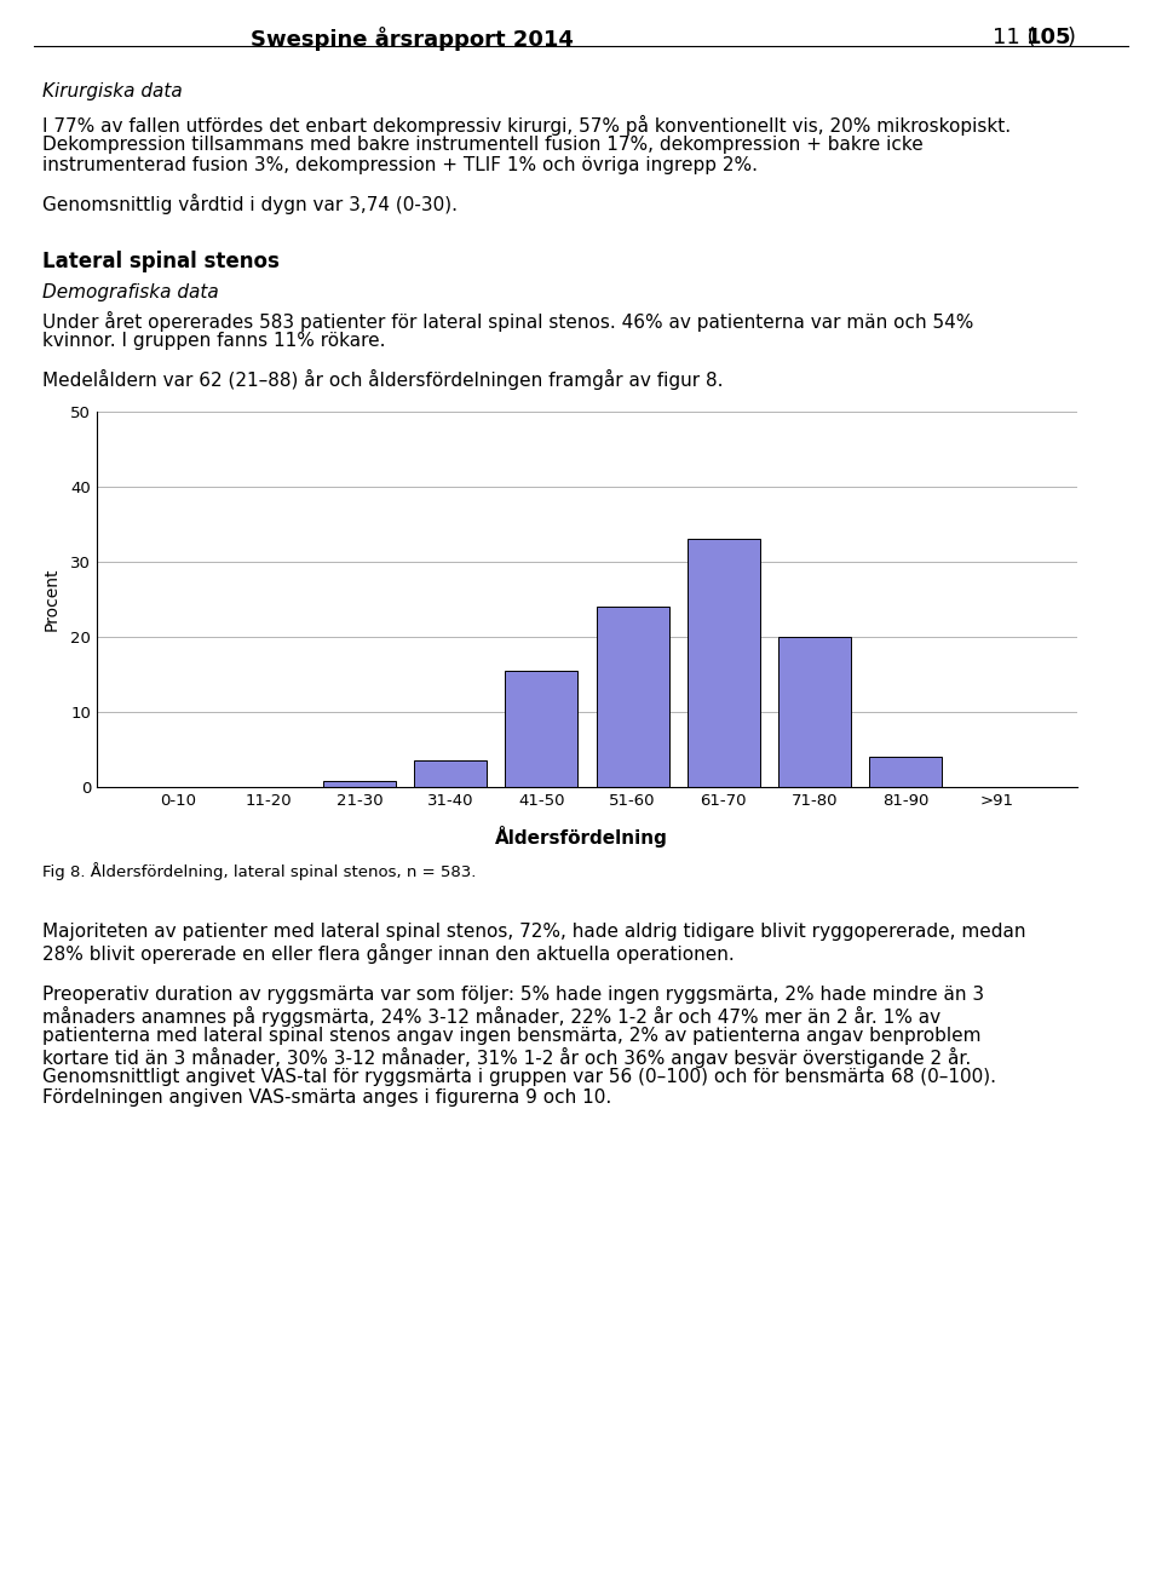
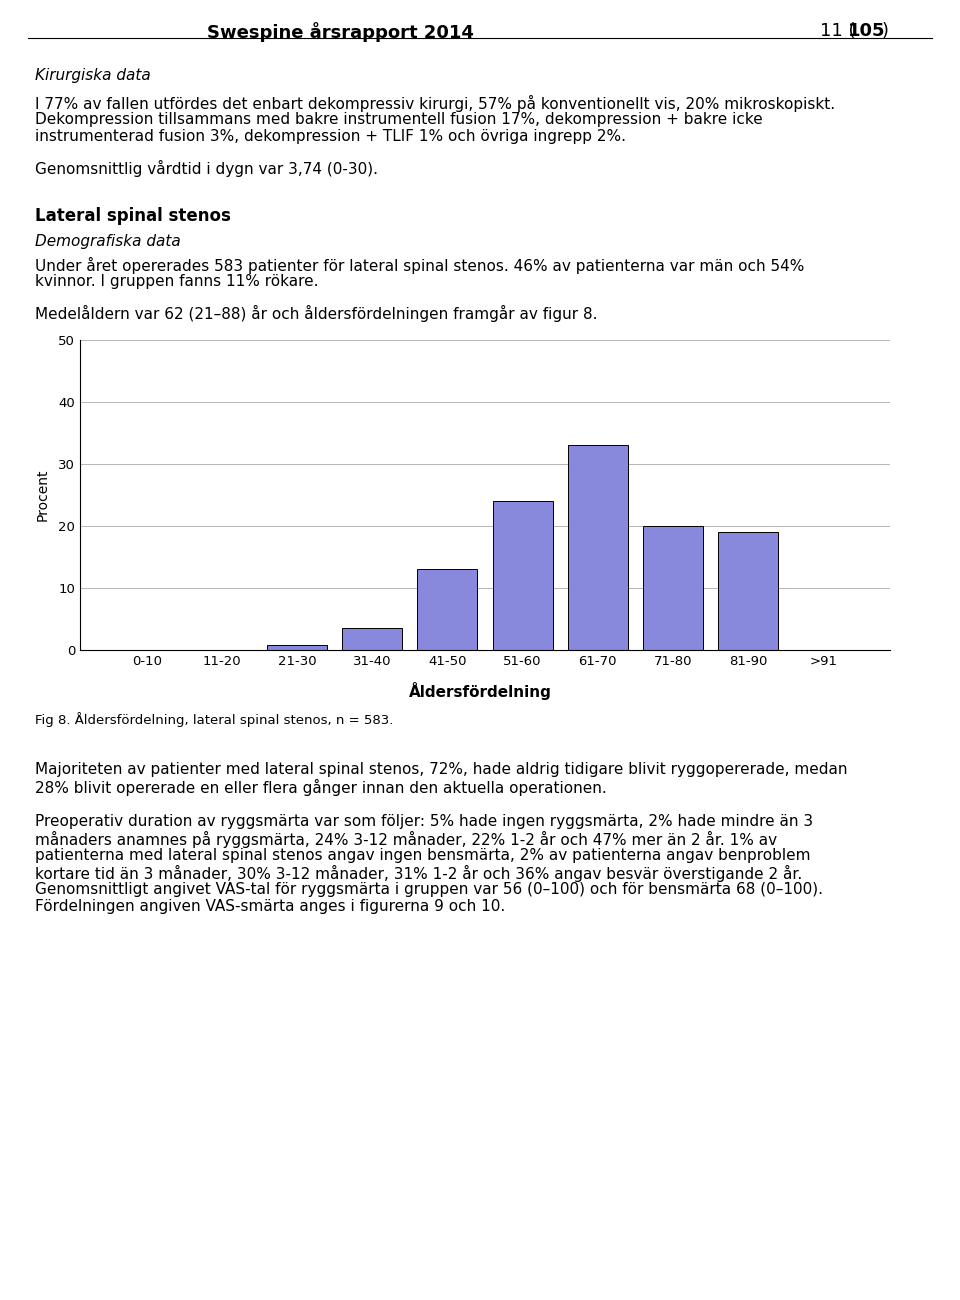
41-50: 15.5 -> 13.0
81-90: 4.0 -> 19.0
